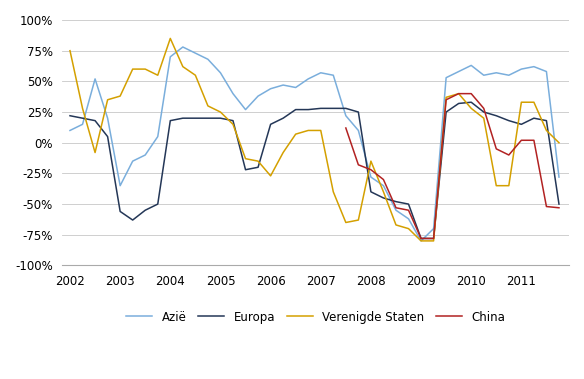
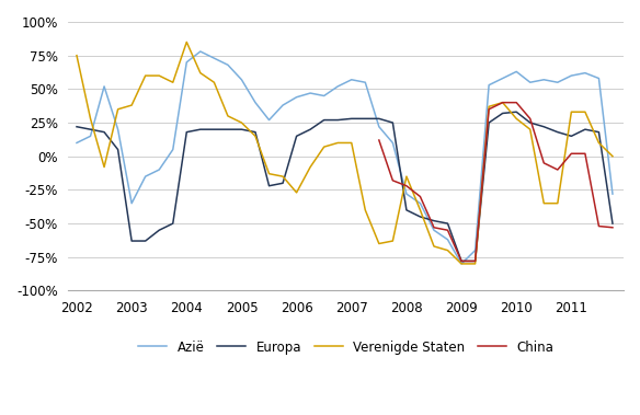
Europa/2003: -56% -> -63%
